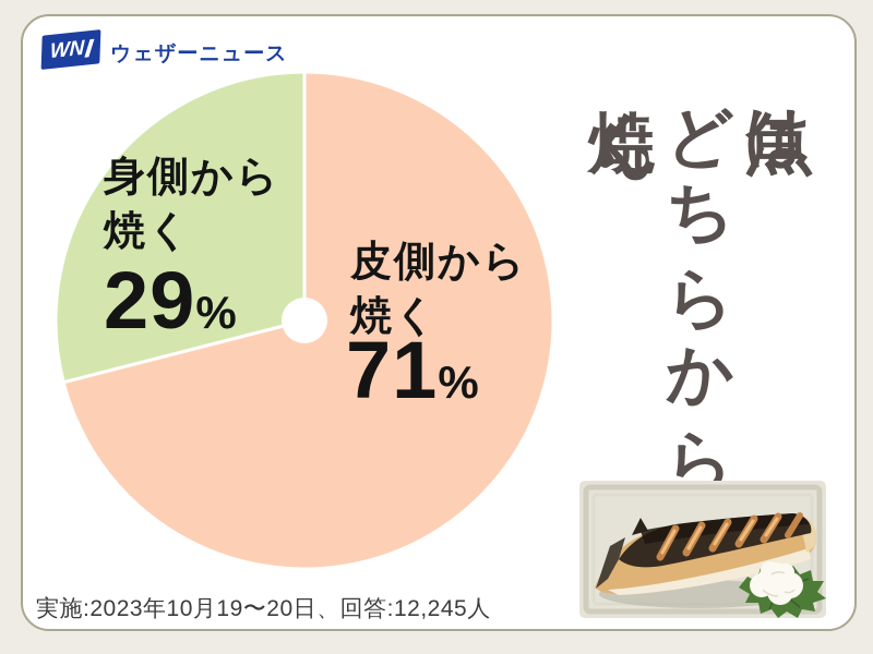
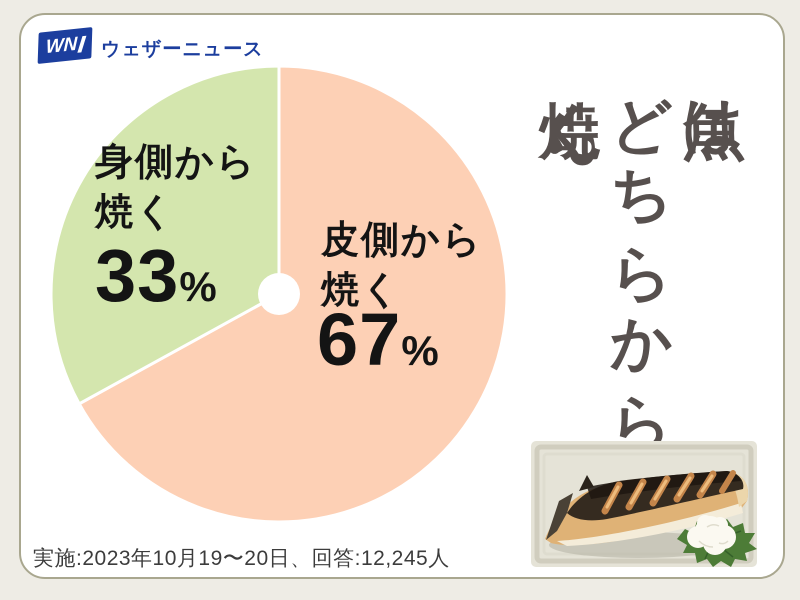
皮側から焼く: 71 -> 67
身側から焼く: 29 -> 33
